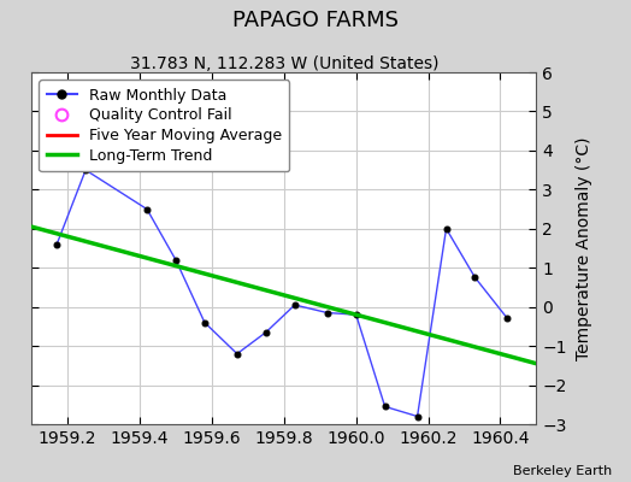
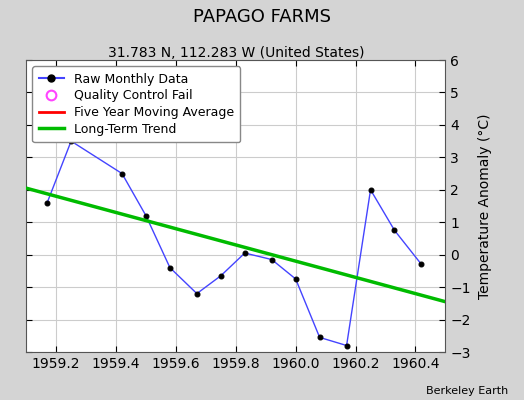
1960.0: -0.20 -> -0.75
